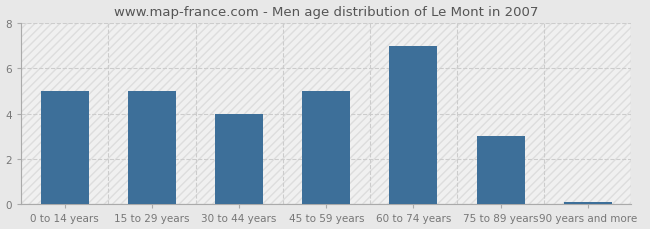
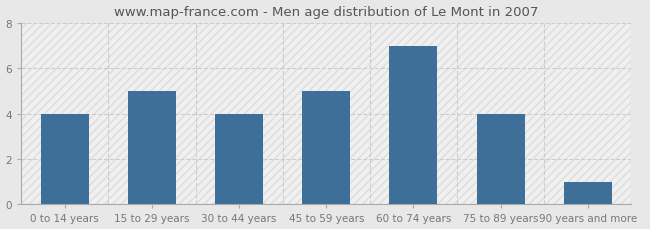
0 to 14 years: 5.0 -> 4.0
75 to 89 years: 3.0 -> 4.0
90 years and more: 0.1 -> 1.0
